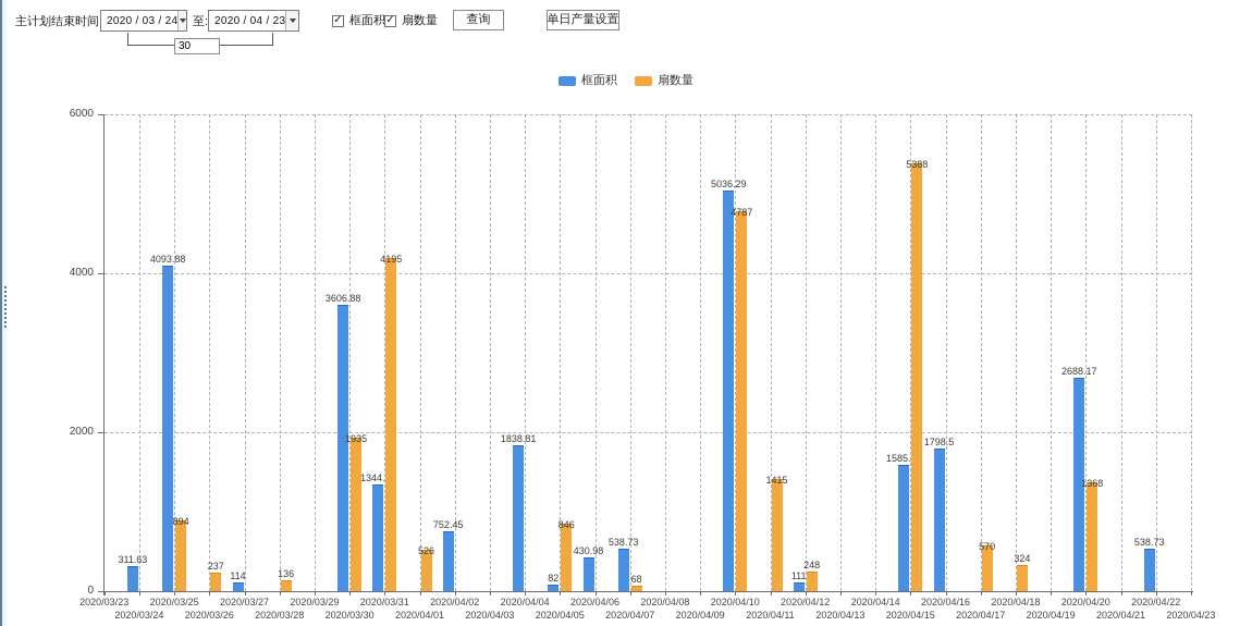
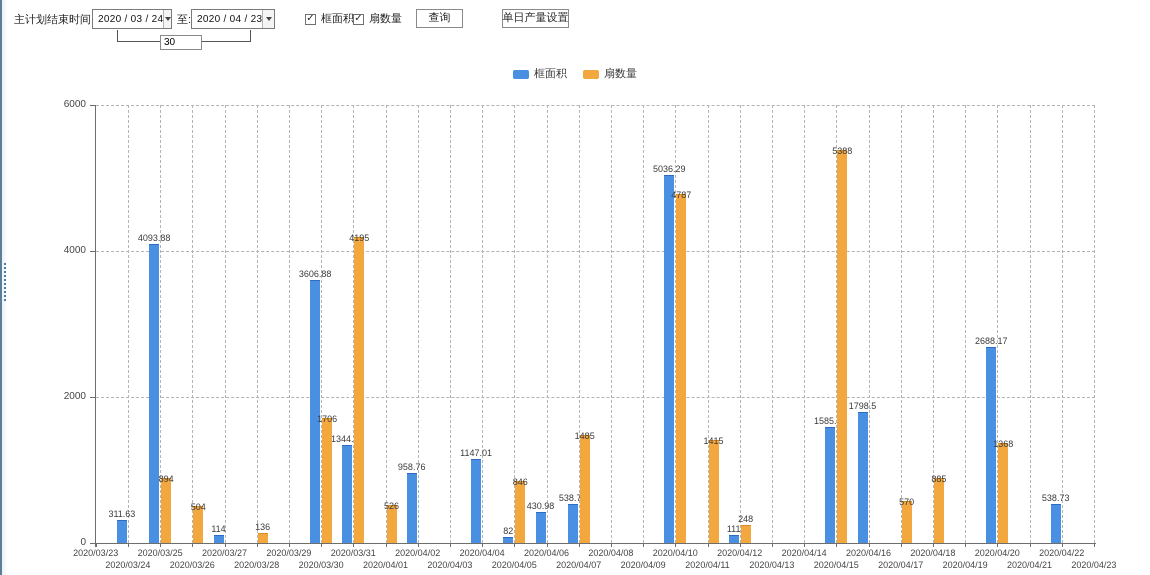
扇数量/2020/03/26: 237 -> 504
扇数量/2020/03/30: 1935 -> 1706
框面积/2020/04/02: 752.45 -> 958.76
框面积/2020/04/04: 1838.81 -> 1147.01
扇数量/2020/04/07: 68 -> 1485
扇数量/2020/04/18: 324 -> 885
